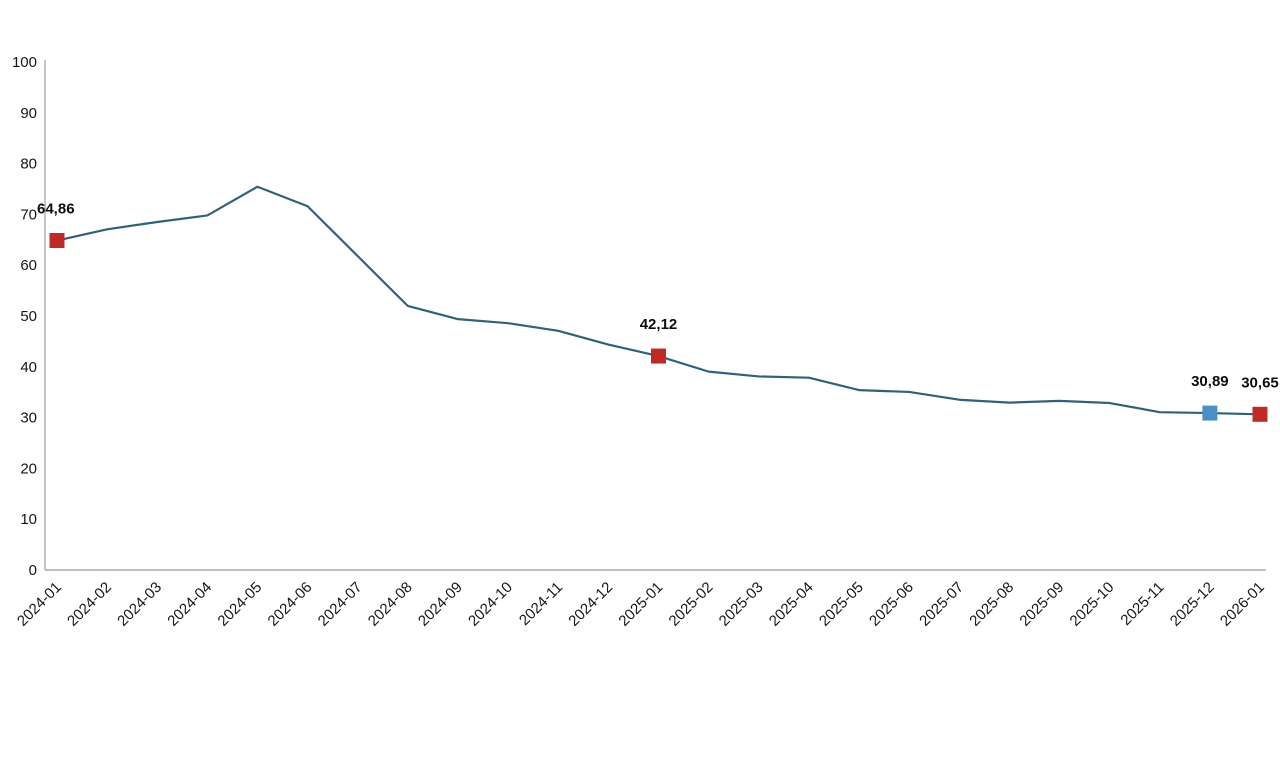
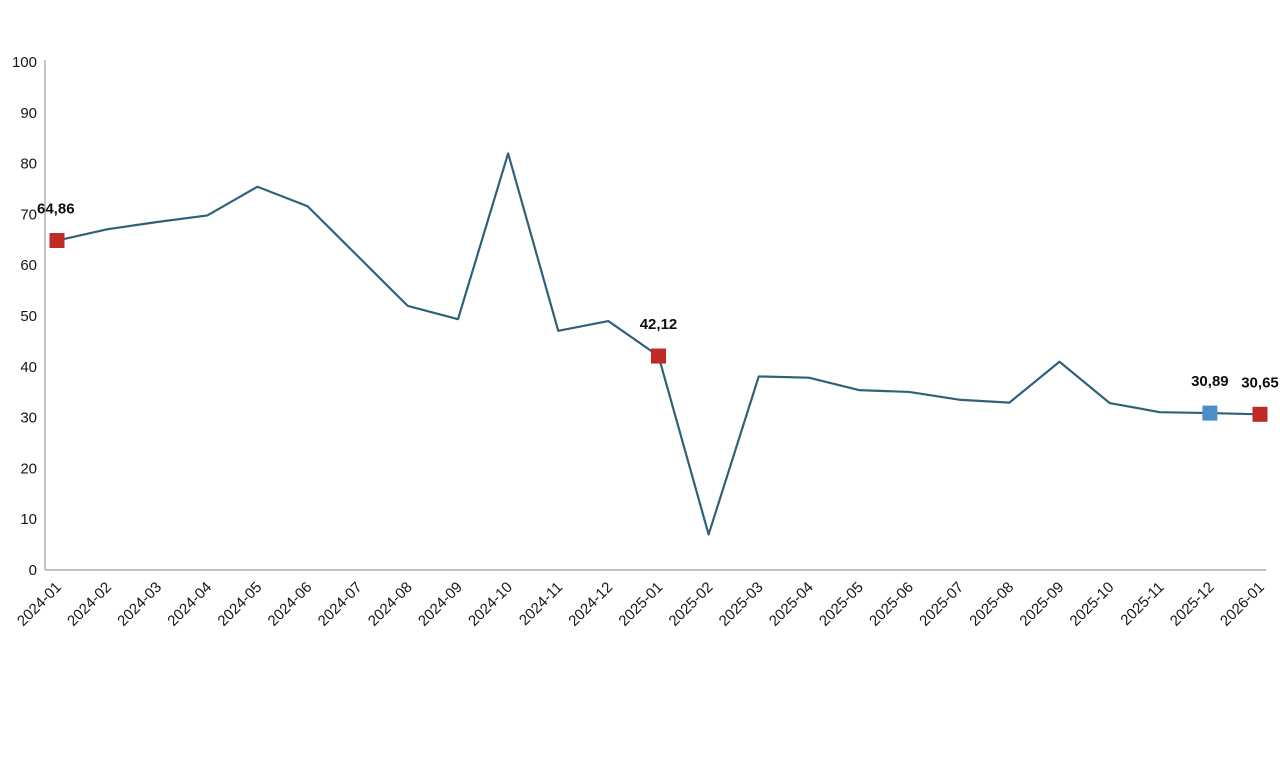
2024-10: 49 -> 82
2024-12: 44 -> 49
2025-02: 39 -> 7
2025-09: 33 -> 41
